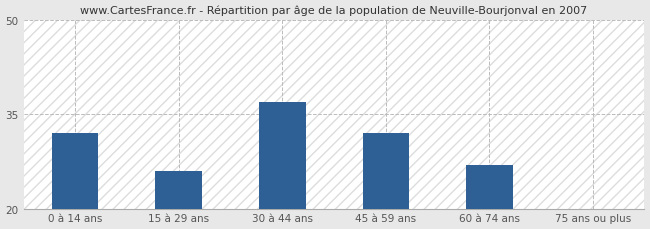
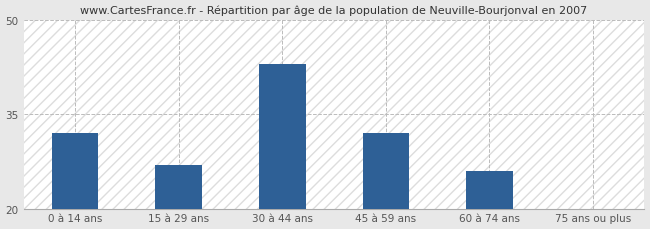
15 à 29 ans: 26 -> 27
30 à 44 ans: 37 -> 43
60 à 74 ans: 27 -> 26
